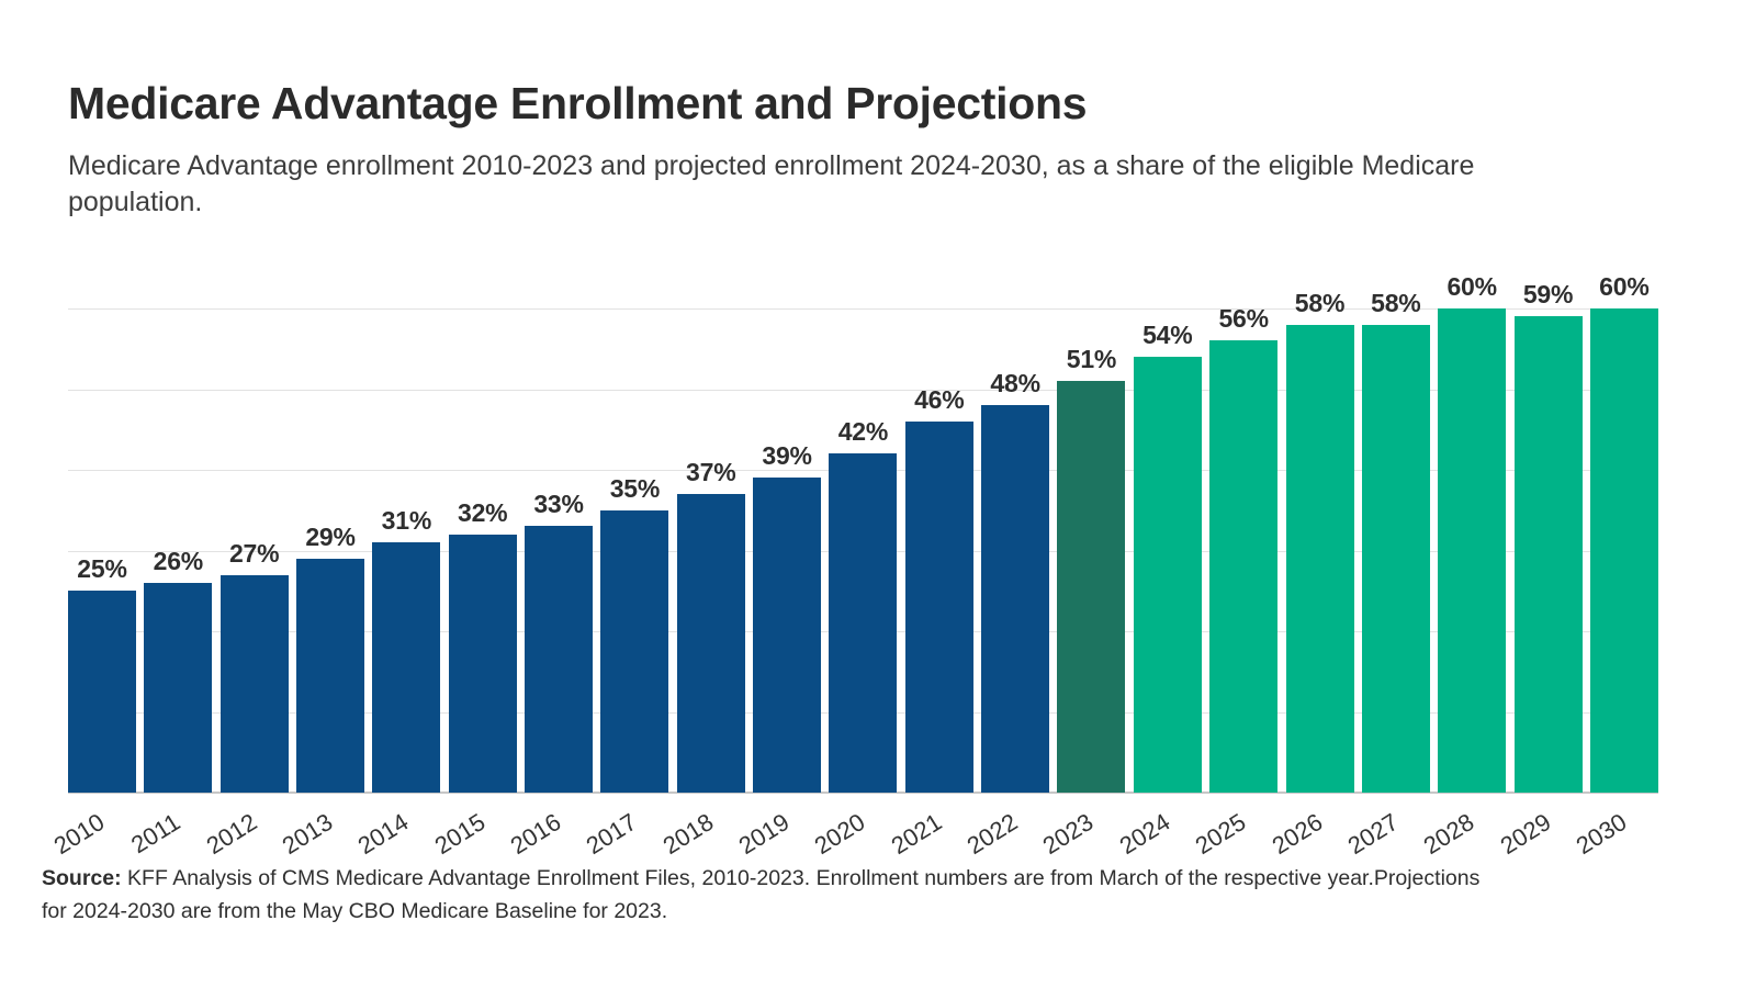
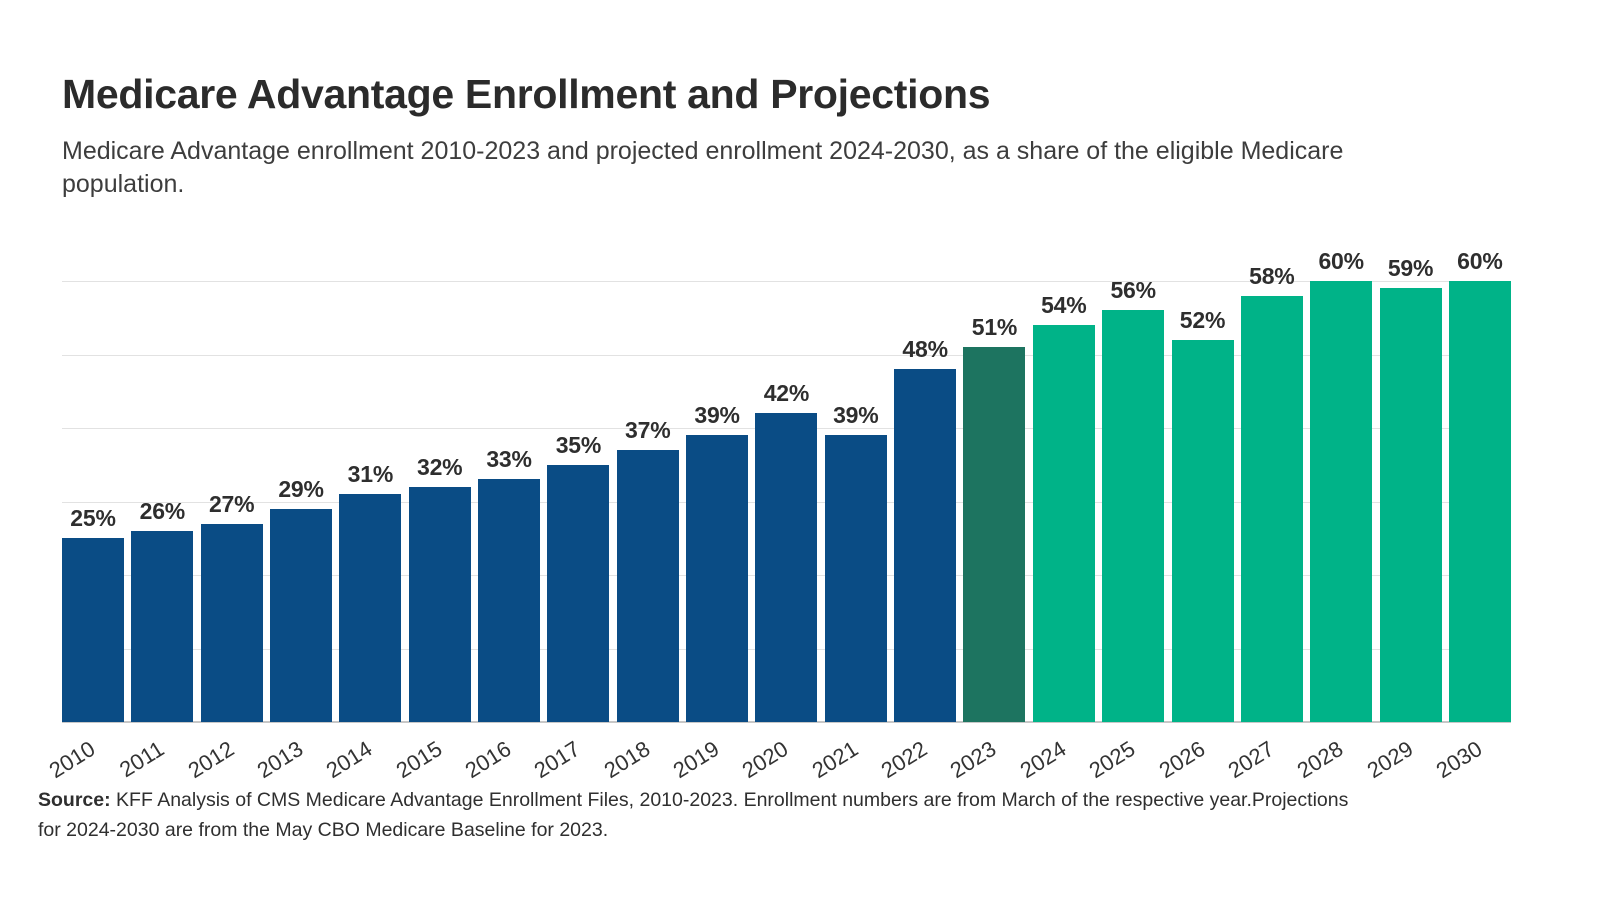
2021: 46% -> 39%
2026: 58% -> 52%
